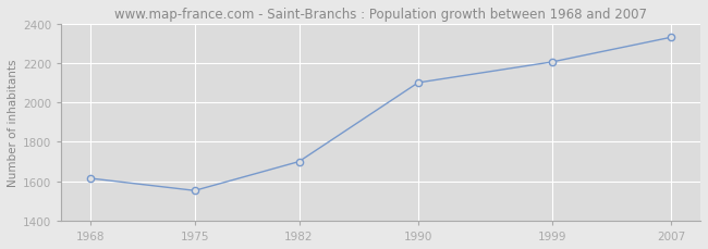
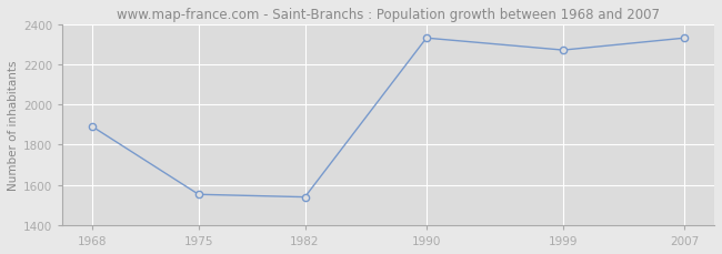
1968: 1620 -> 1890
1982: 1700 -> 1540
1990: 2100 -> 2330
1999: 2200 -> 2270
